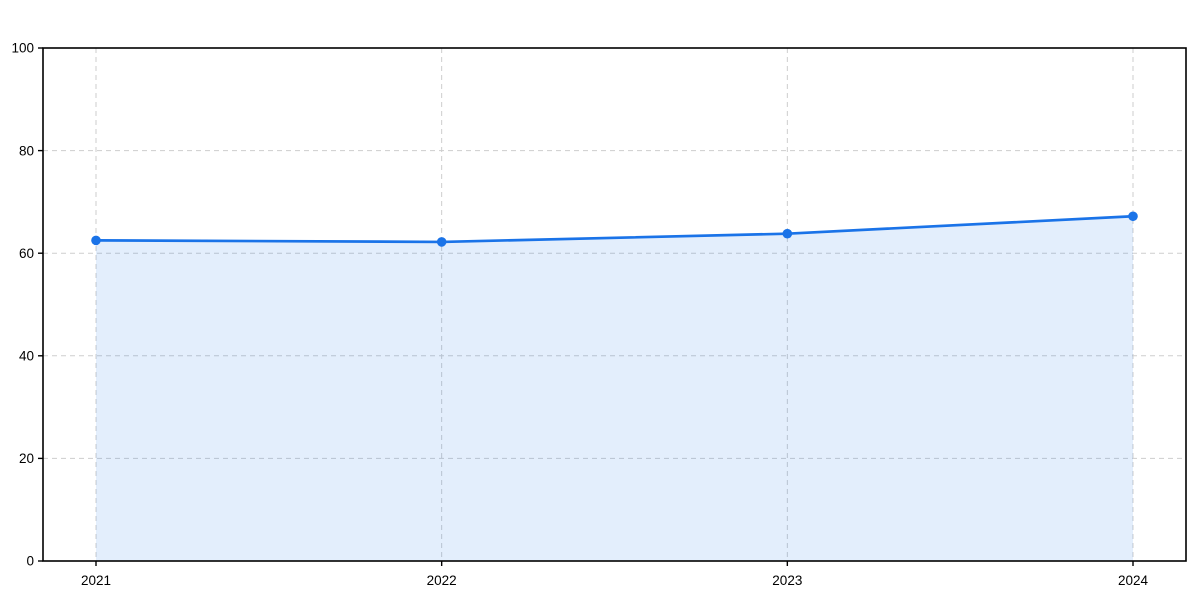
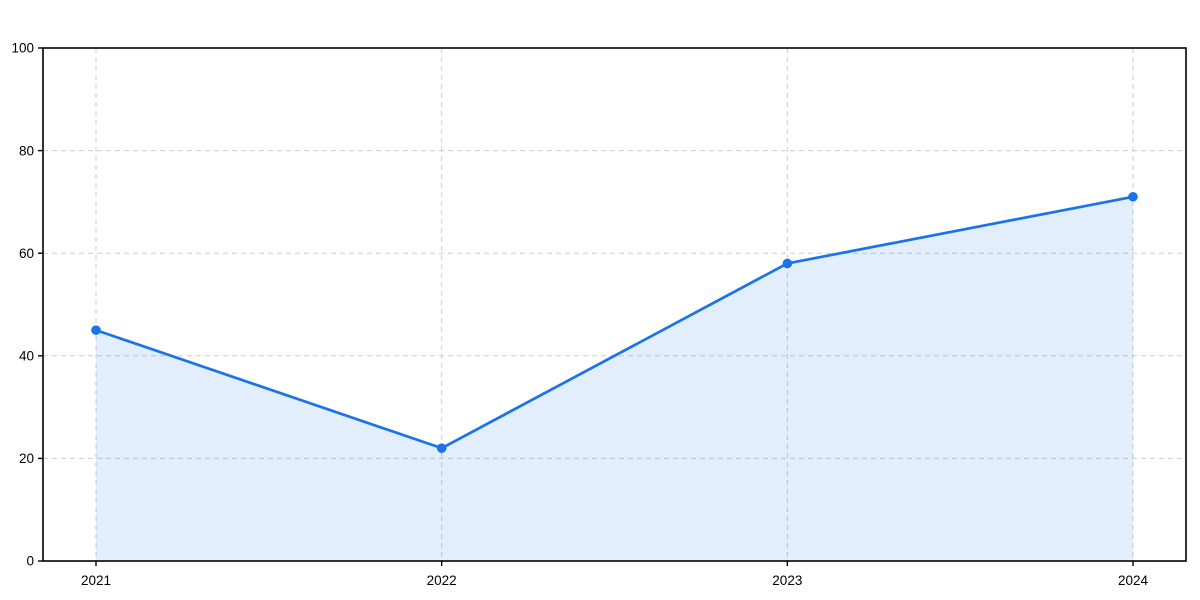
2021: 62 -> 45
2022: 62 -> 22
2023: 64 -> 58
2024: 67 -> 71
